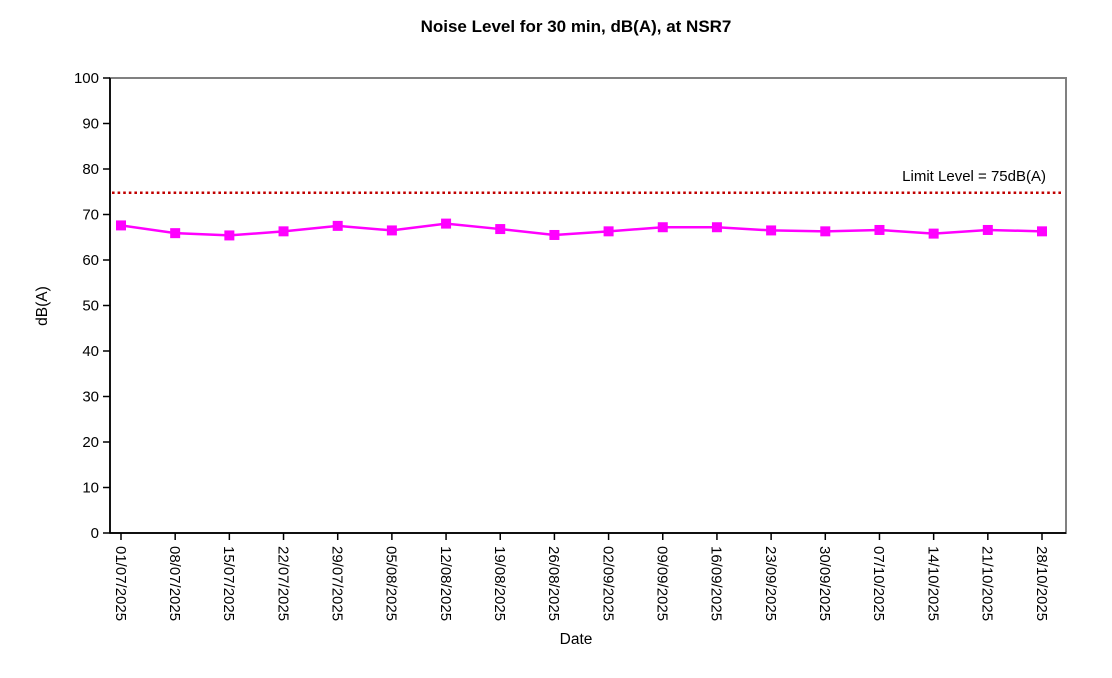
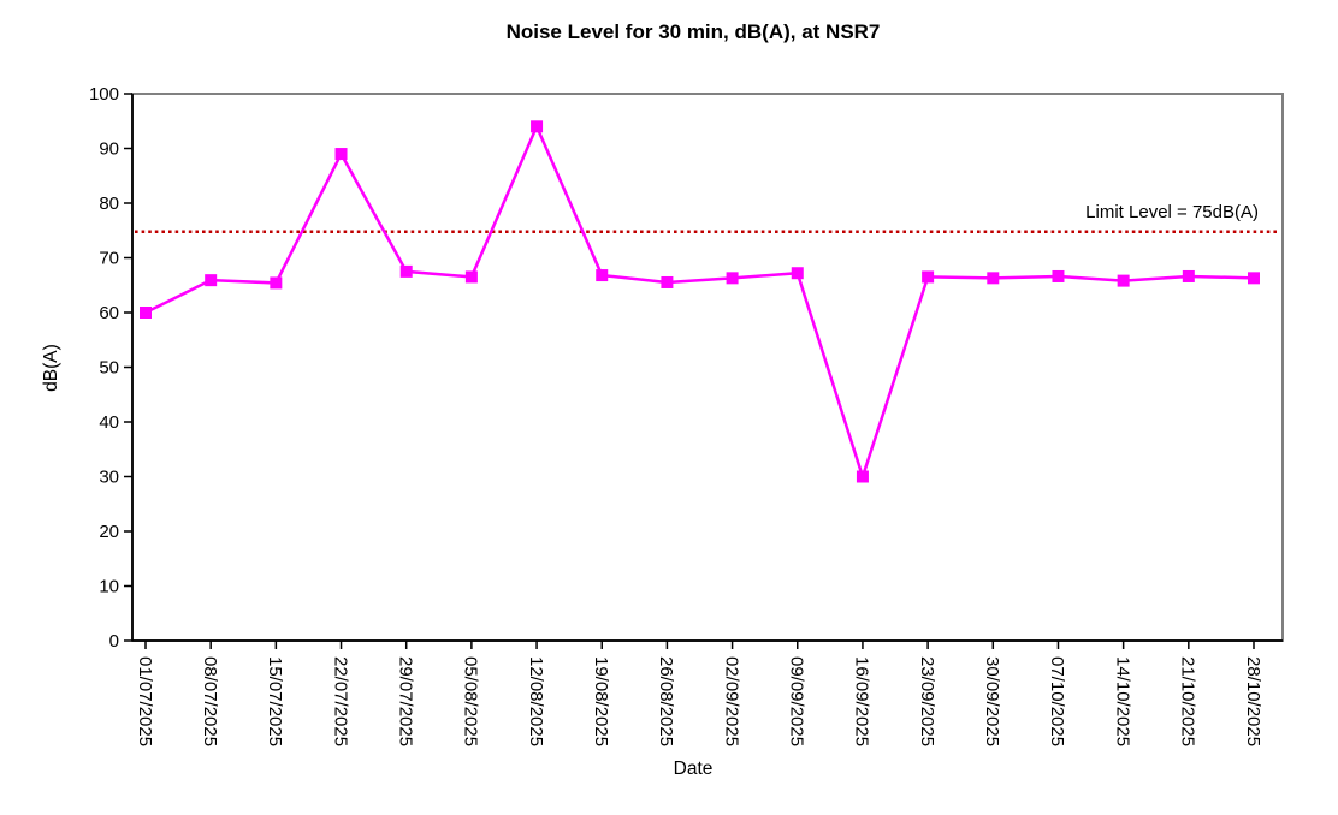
01/07/2025: 68 -> 60
22/07/2025: 66 -> 89
12/08/2025: 68 -> 94
16/09/2025: 67 -> 30
